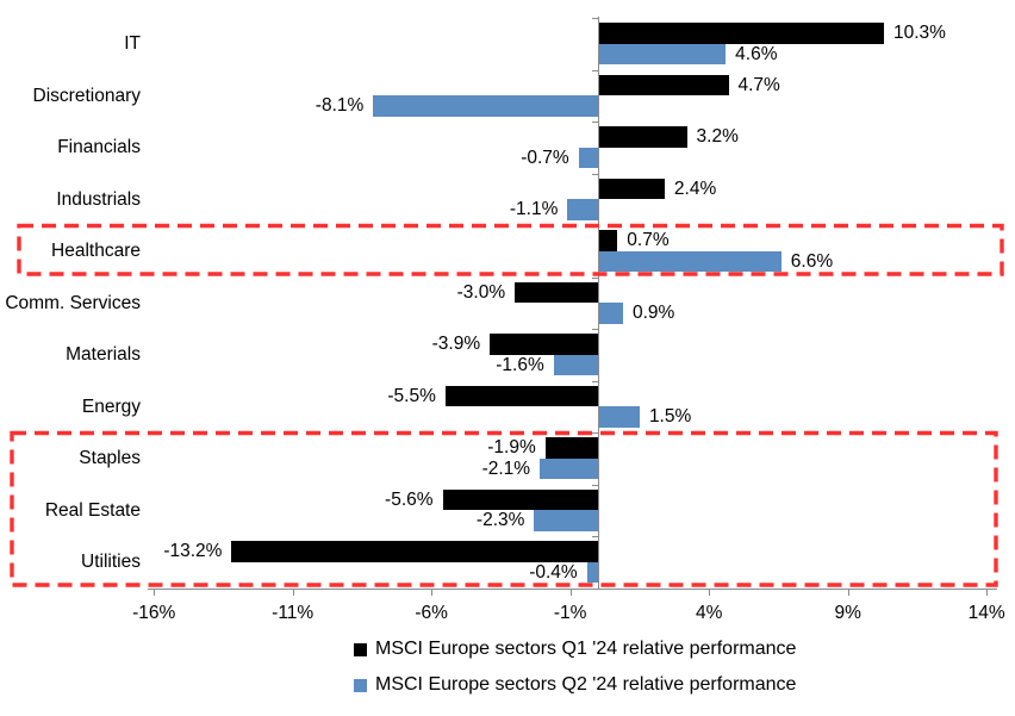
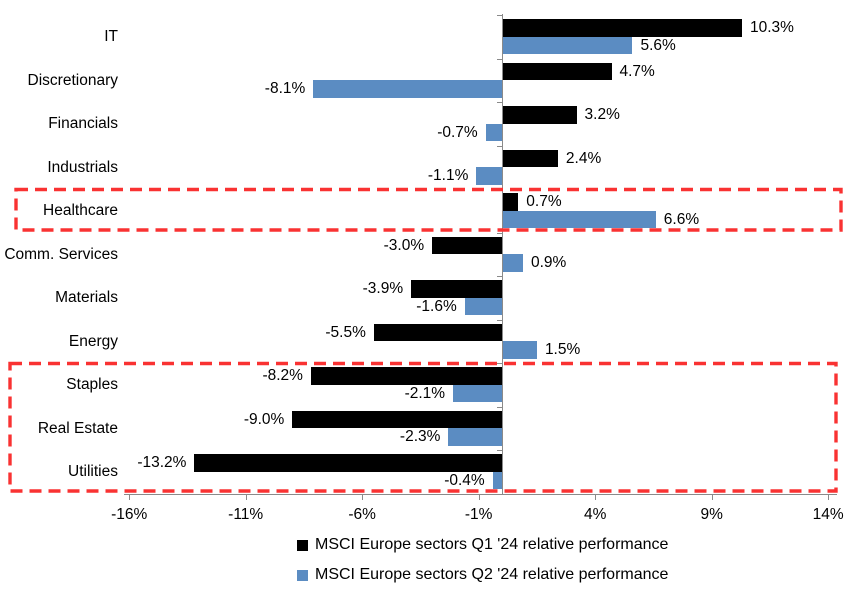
MSCI Europe sectors Q2 '24 relative performance/IT: 4.6% -> 5.6%
MSCI Europe sectors Q1 '24 relative performance/Staples: -1.9% -> -8.2%
MSCI Europe sectors Q1 '24 relative performance/Real Estate: -5.6% -> -9.0%
